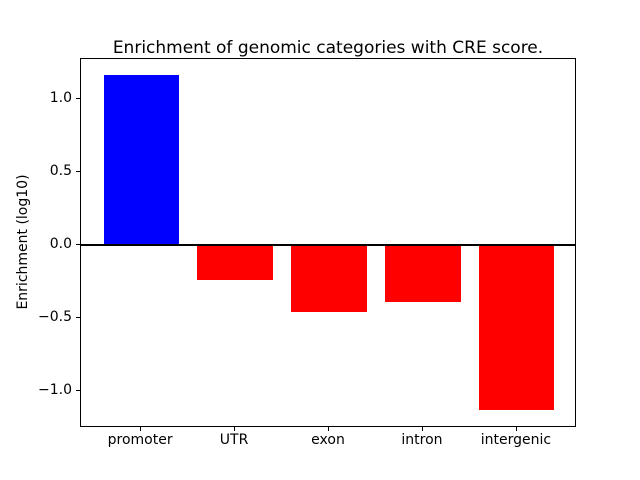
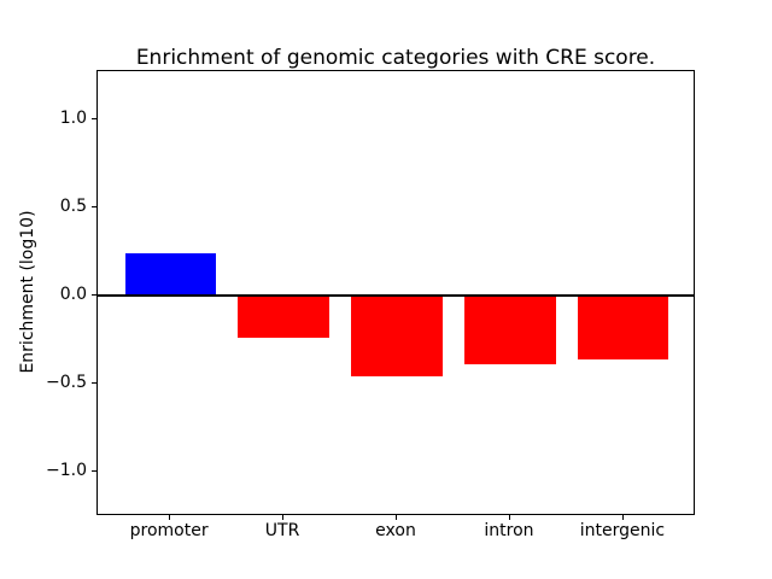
promoter: 1.16 -> 0.24
intergenic: -1.13 -> -0.36
